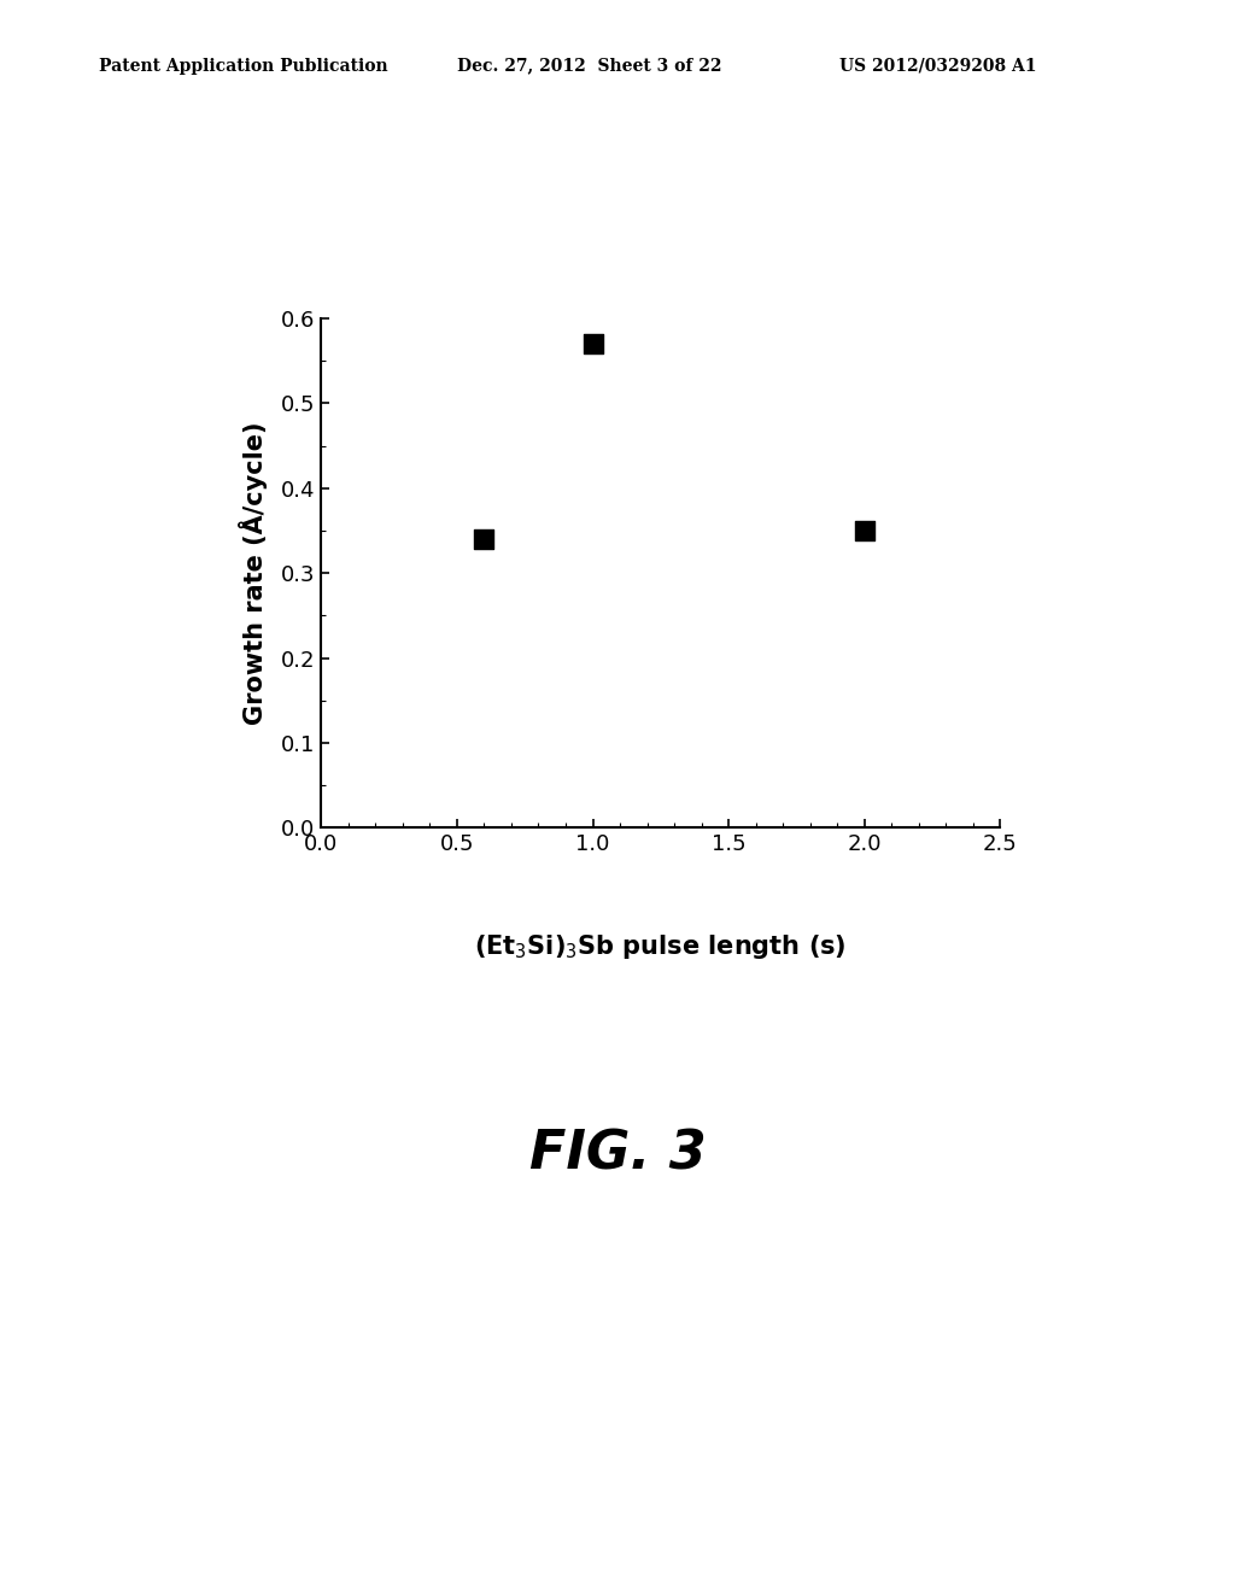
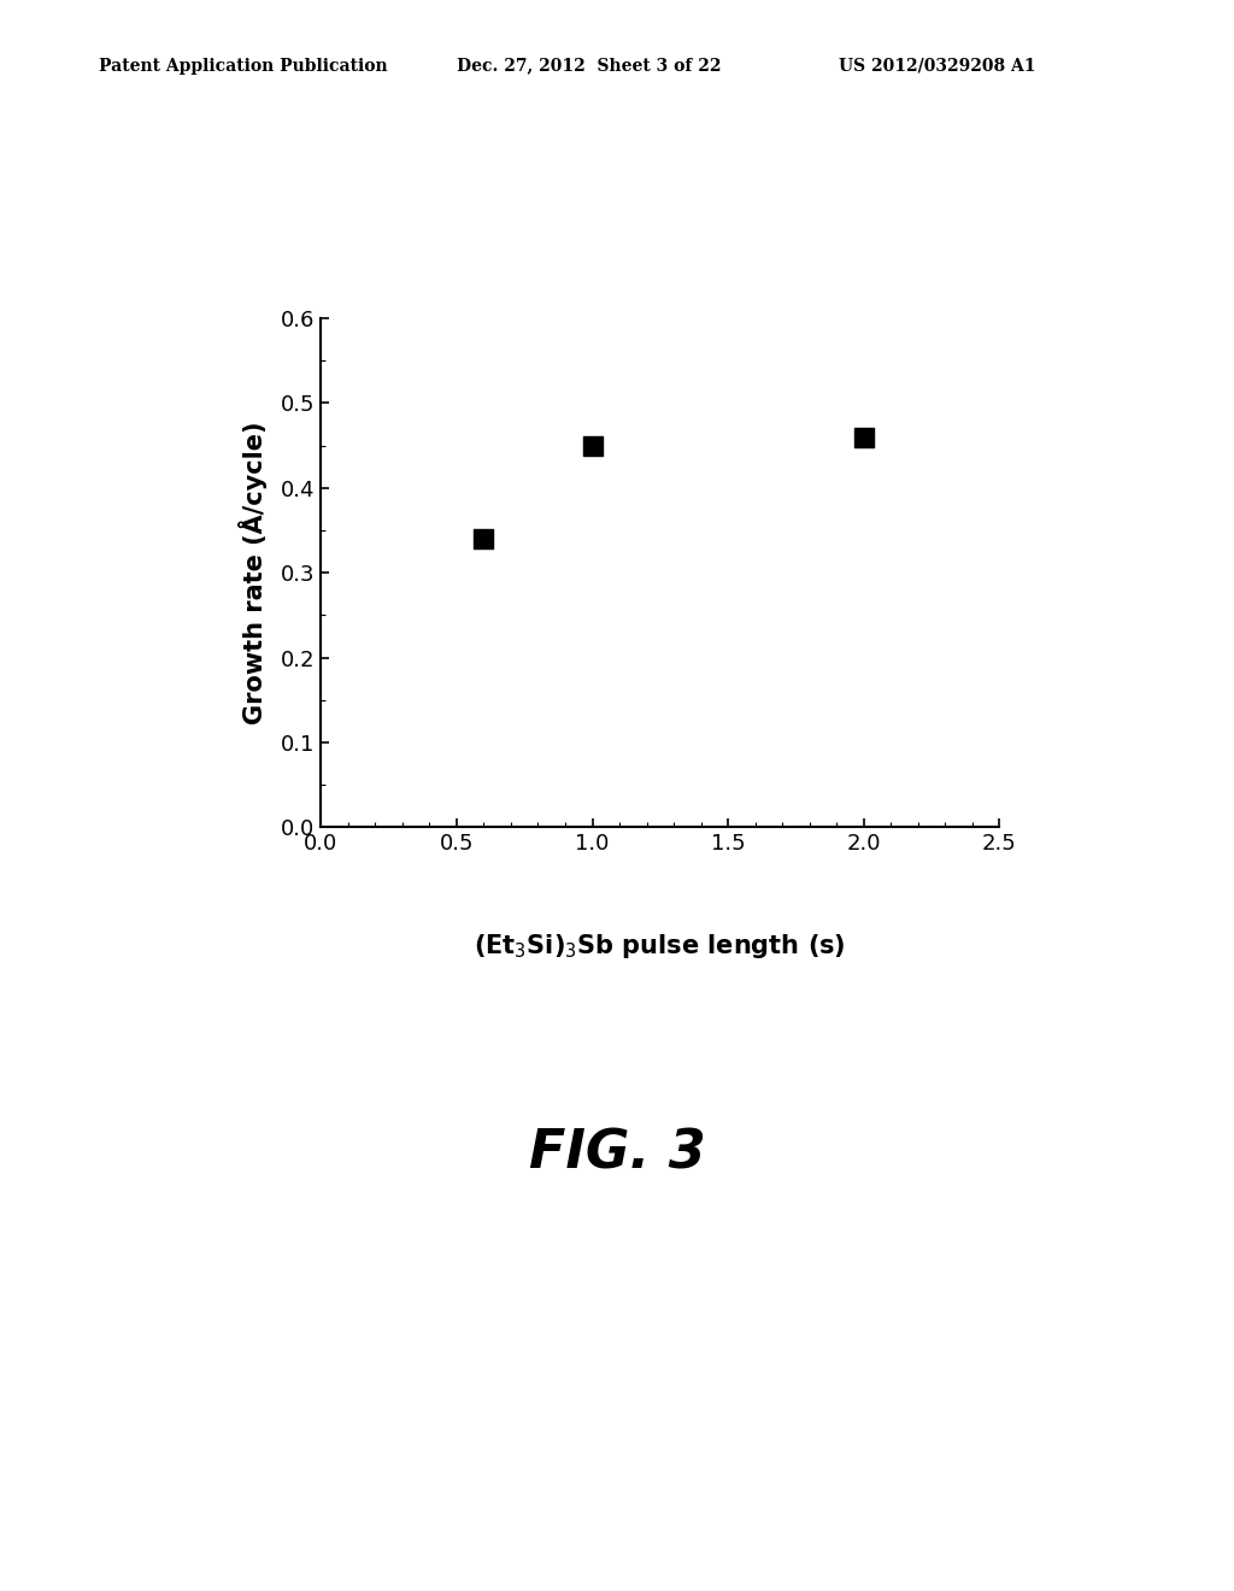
1.0: 0.57 -> 0.45
2.0: 0.35 -> 0.46
